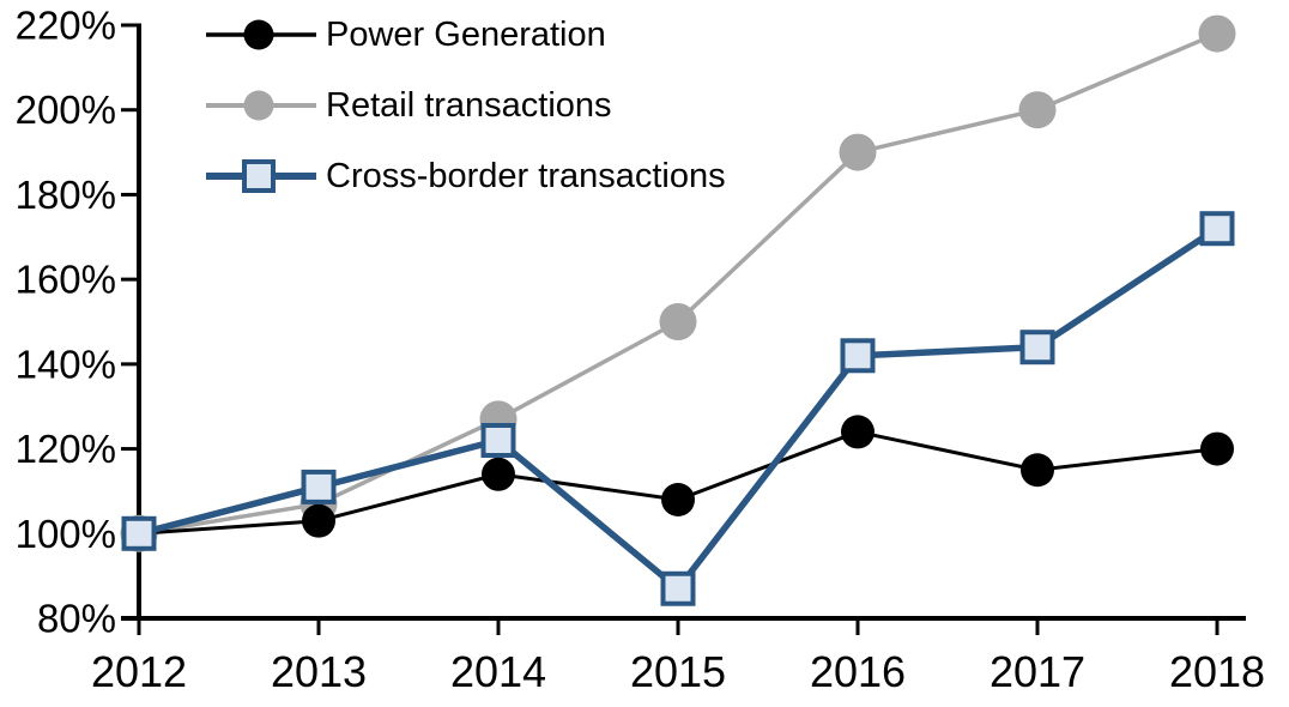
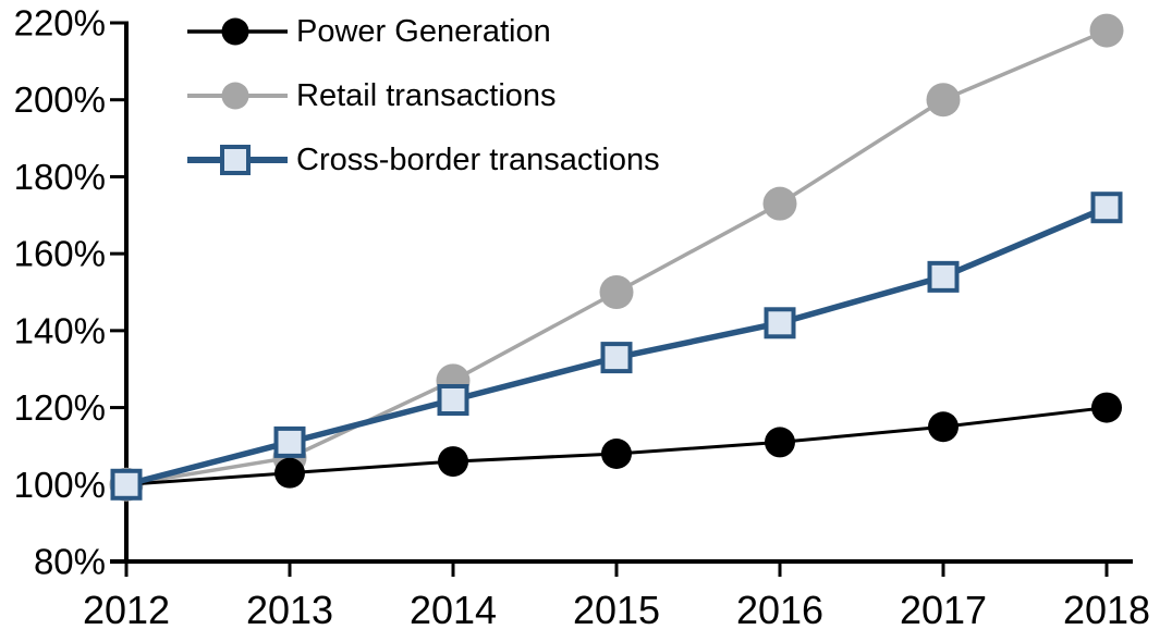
Power Generation/2014: 114% -> 106%
Cross-border transactions/2015: 87% -> 133%
Power Generation/2016: 124% -> 111%
Retail transactions/2016: 190% -> 173%
Cross-border transactions/2017: 144% -> 154%
